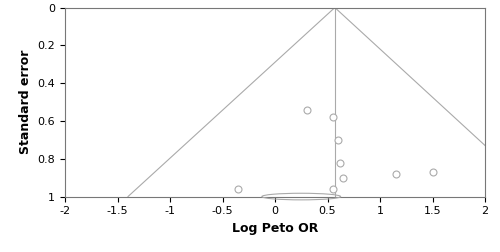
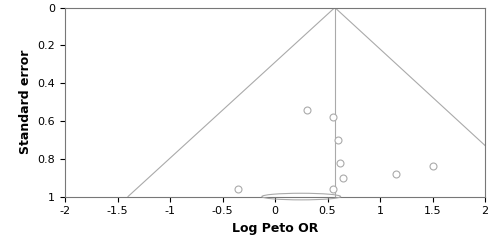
1.5: 0.87 -> 0.84
